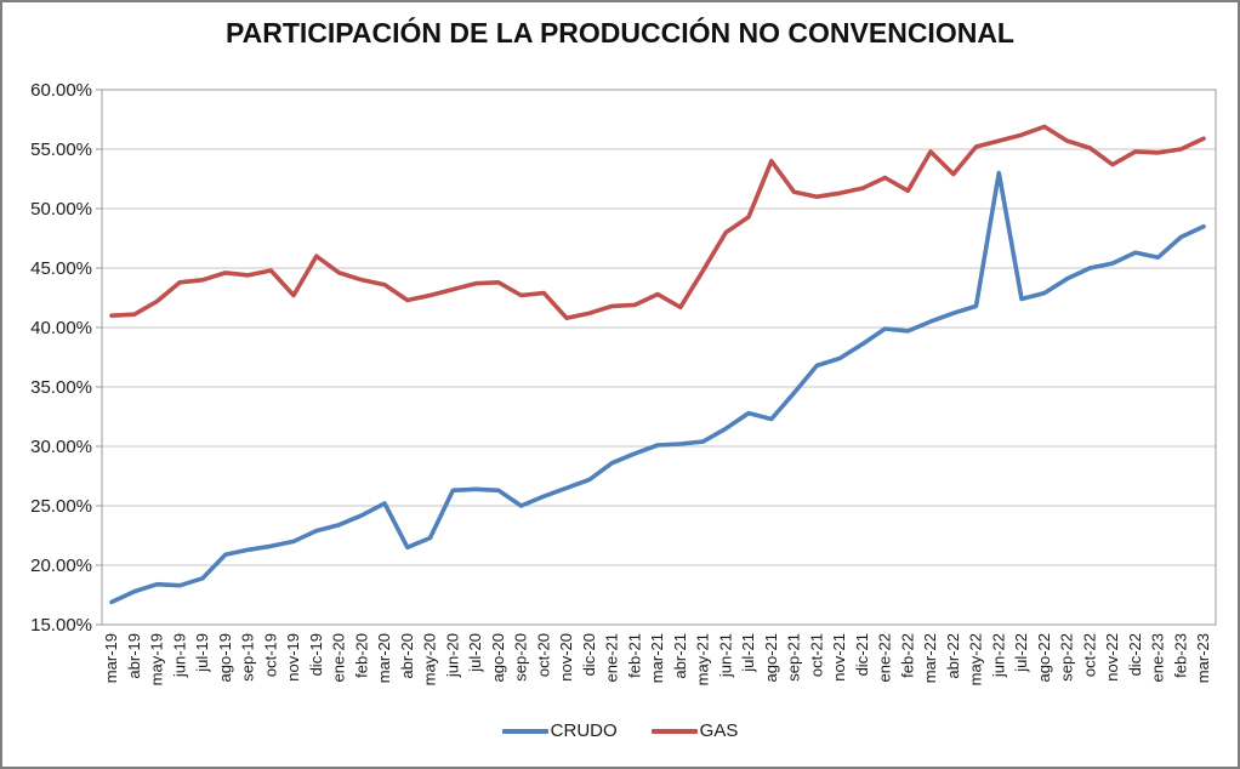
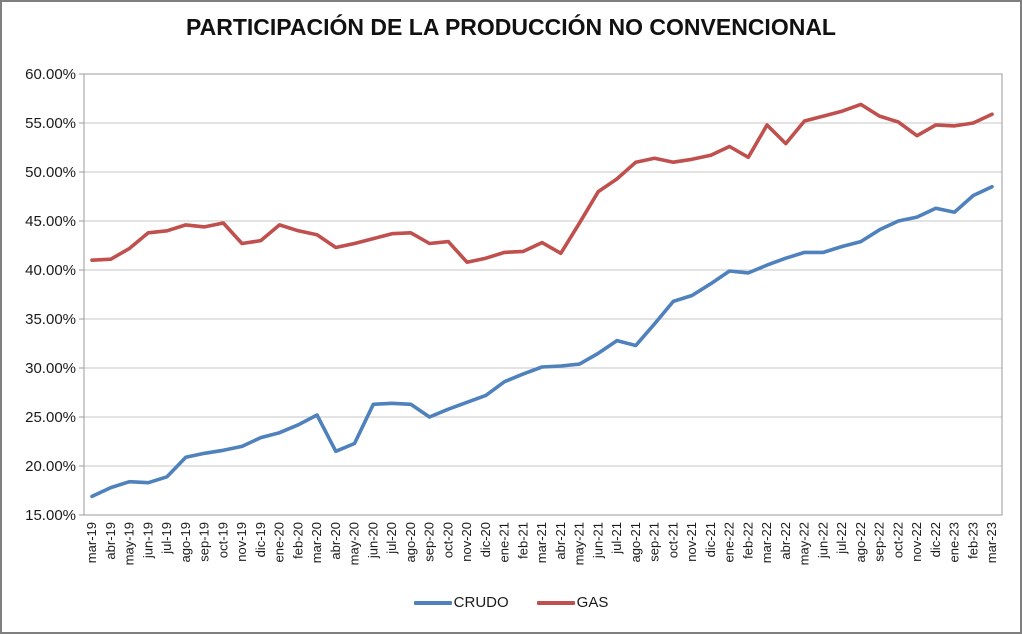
GAS/dic-19: 46% -> 43%
GAS/ago-21: 54% -> 51%
CRUDO/jun-22: 53% -> 42%
